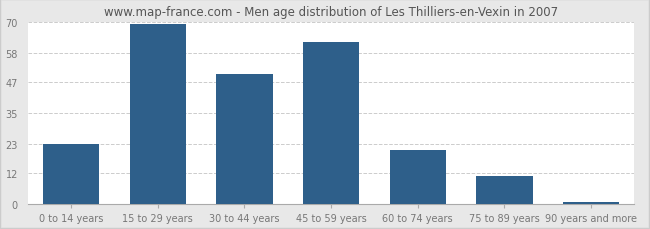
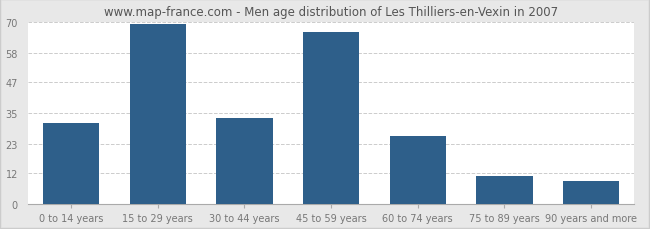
0 to 14 years: 23 -> 31
30 to 44 years: 50 -> 33
45 to 59 years: 62 -> 66
60 to 74 years: 21 -> 26
90 years and more: 1 -> 9
